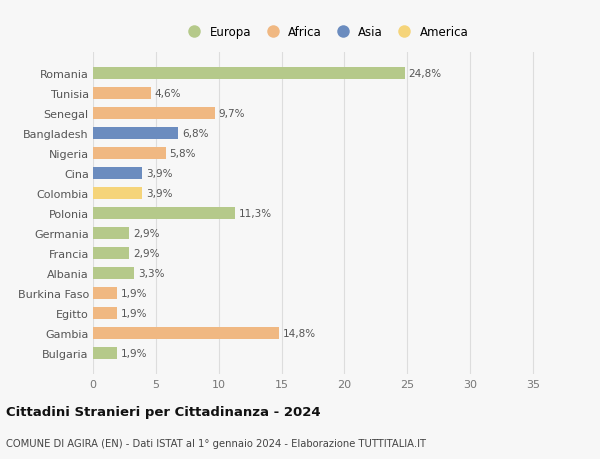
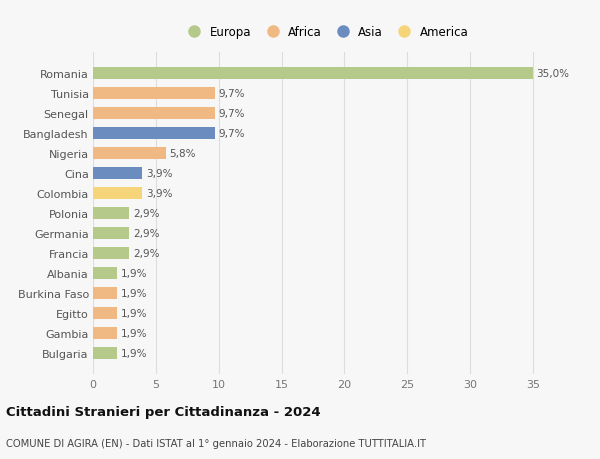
Romania: 24,8% -> 35,0%
Tunisia: 4,6% -> 9,7%
Bangladesh: 6,8% -> 9,7%
Polonia: 11,3% -> 2,9%
Albania: 3,3% -> 1,9%
Gambia: 14,8% -> 1,9%
